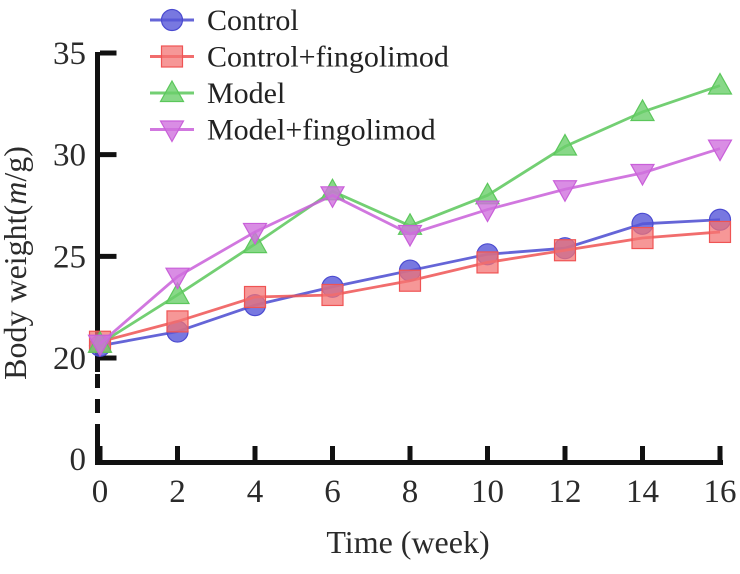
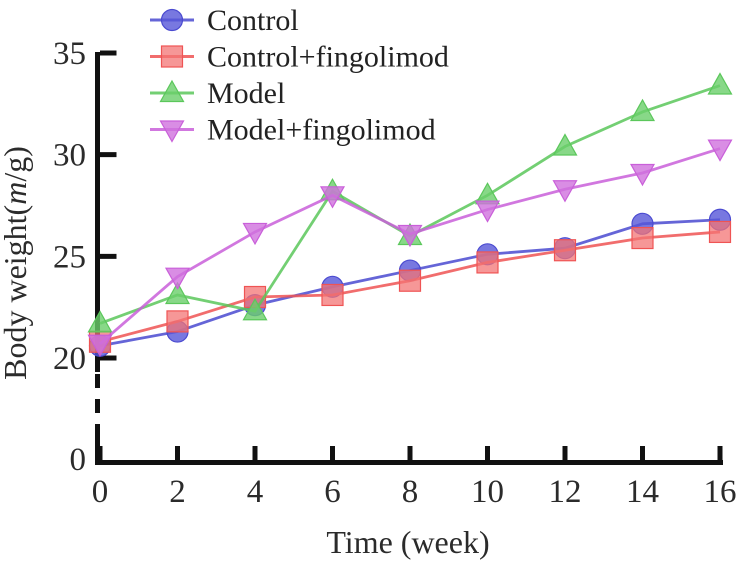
Model/0: 20.7 -> 21.7
Model/4: 25.6 -> 22.3
Model/8: 26.5 -> 26.0
